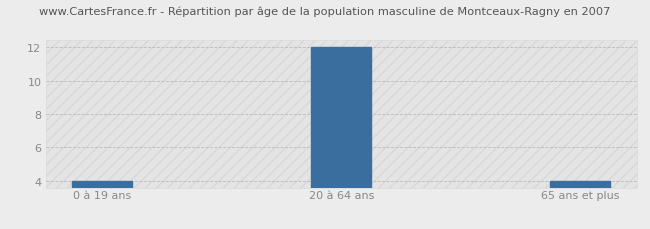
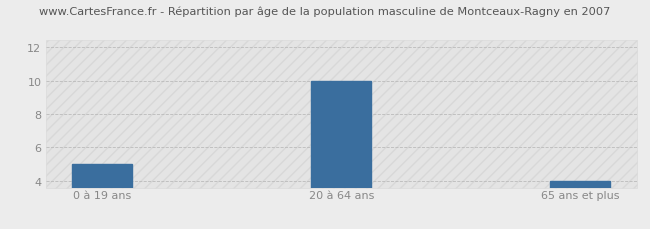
0 à 19 ans: 4 -> 5
20 à 64 ans: 12 -> 10
